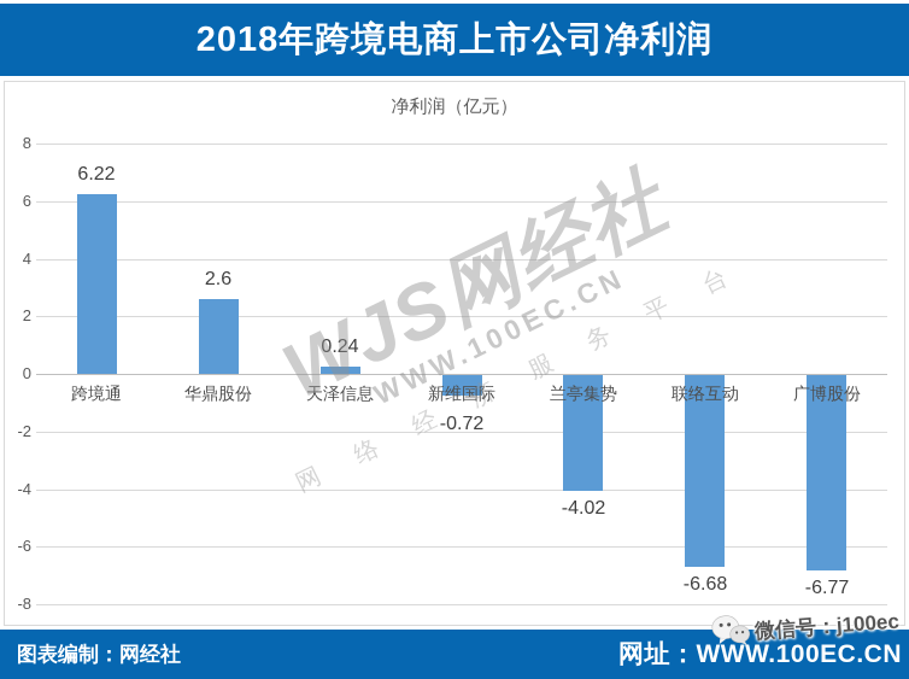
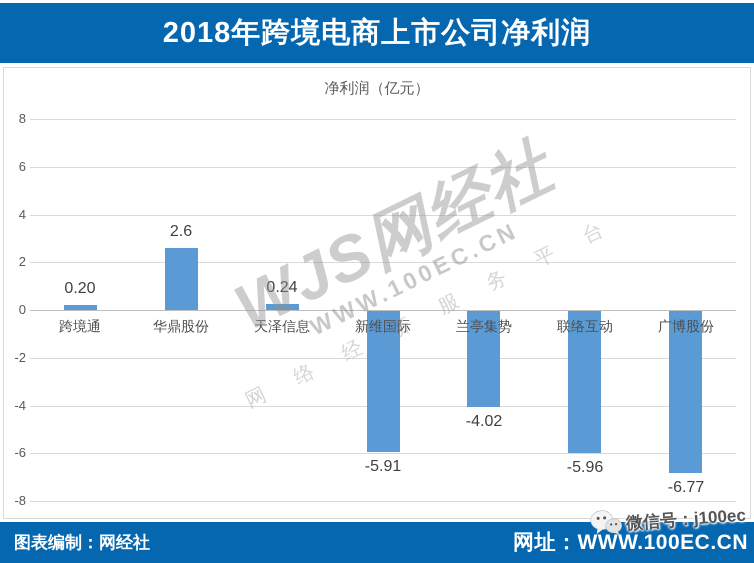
跨境通: 6.22 -> 0.20
新维国际: -0.72 -> -5.91
联络互动: -6.68 -> -5.96
